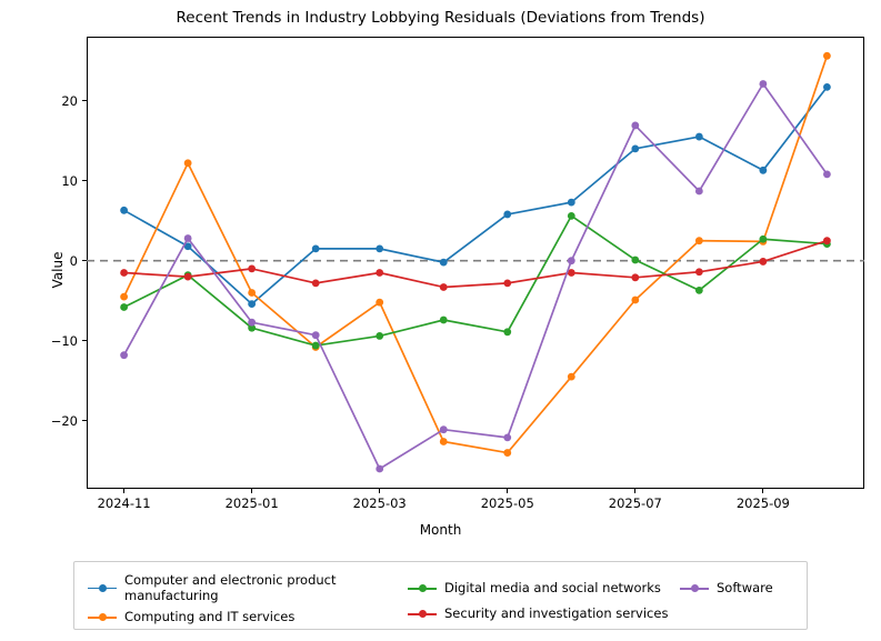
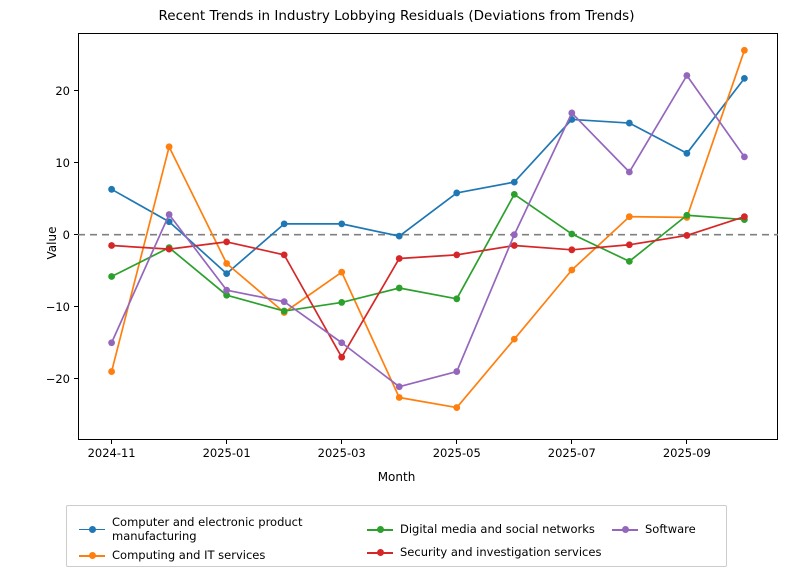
Computing and IT services/2024-11: -4 -> -19
Software/2024-11: -12 -> -15
Security and investigation services/2025-03: -2 -> -17
Software/2025-03: -26 -> -15
Software/2025-05: -22 -> -19
Computer and electronic product manufacturing/2025-07: 14 -> 16
